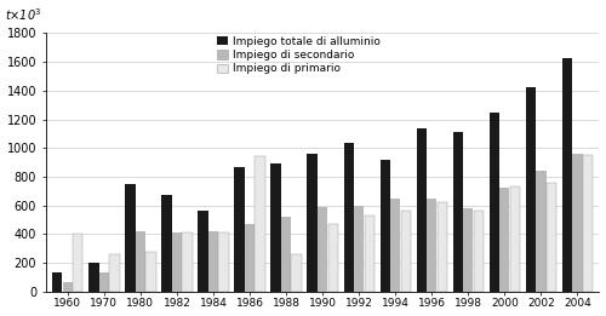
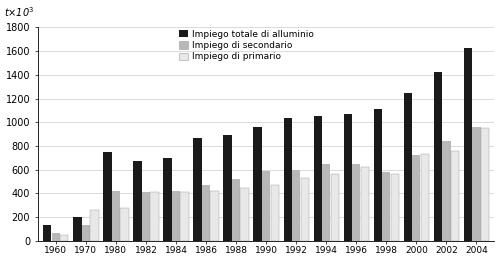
Impiego di primario/1960: 400 -> 50
Impiego totale di alluminio/1984: 560 -> 700
Impiego di primario/1986: 940 -> 420
Impiego di primario/1988: 260 -> 450
Impiego totale di alluminio/1994: 920 -> 1050
Impiego totale di alluminio/1996: 1140 -> 1070
